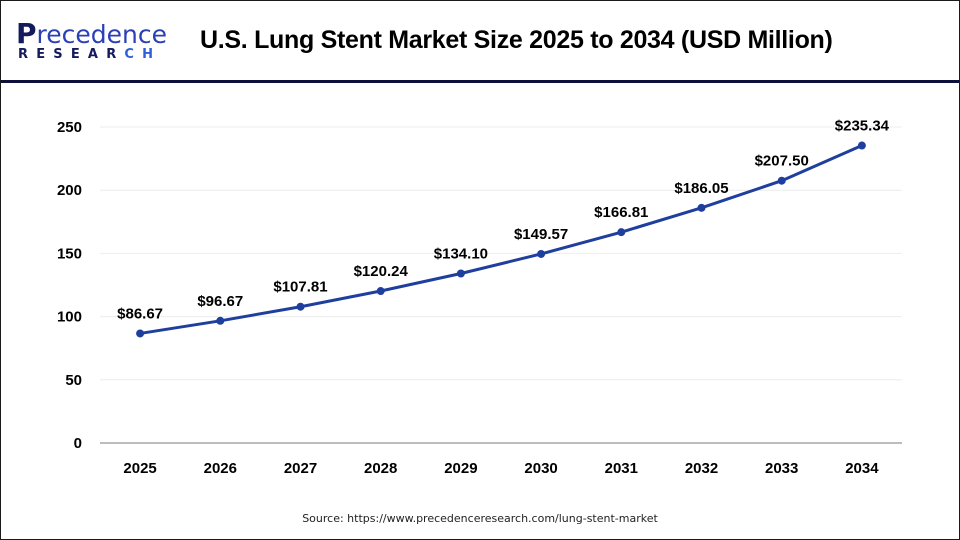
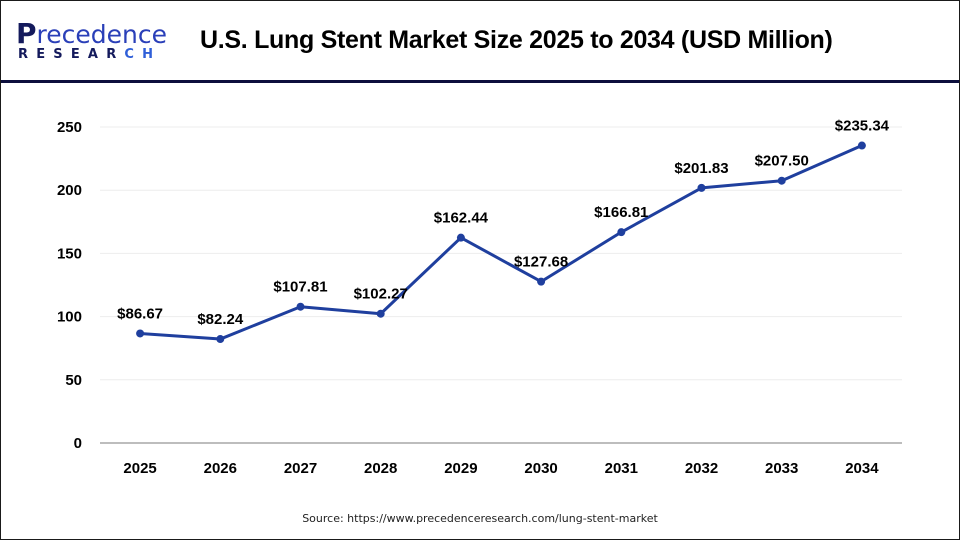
2026: $96.67 -> $82.24
2028: $120.24 -> $102.27
2029: $134.10 -> $162.44
2030: $149.57 -> $127.68
2032: $186.05 -> $201.83
